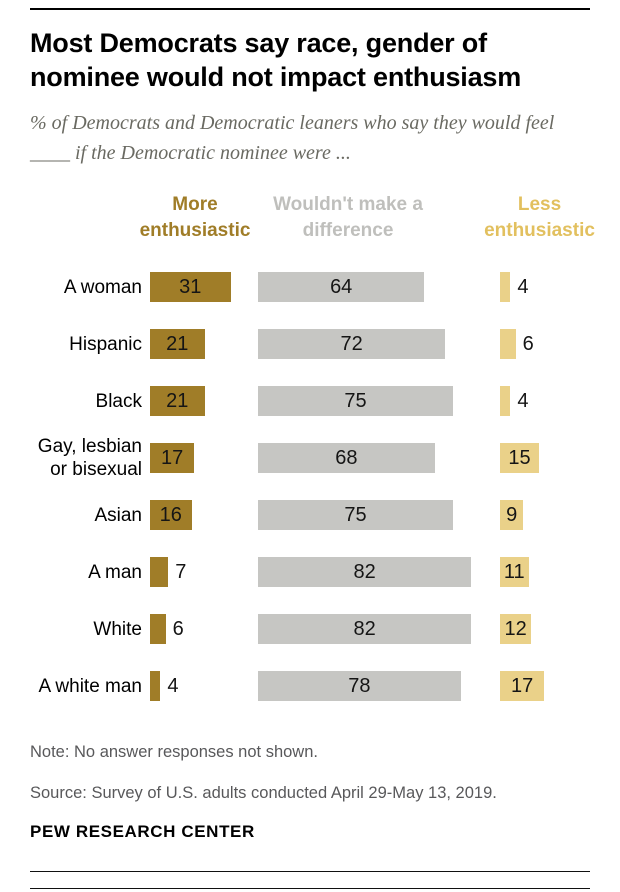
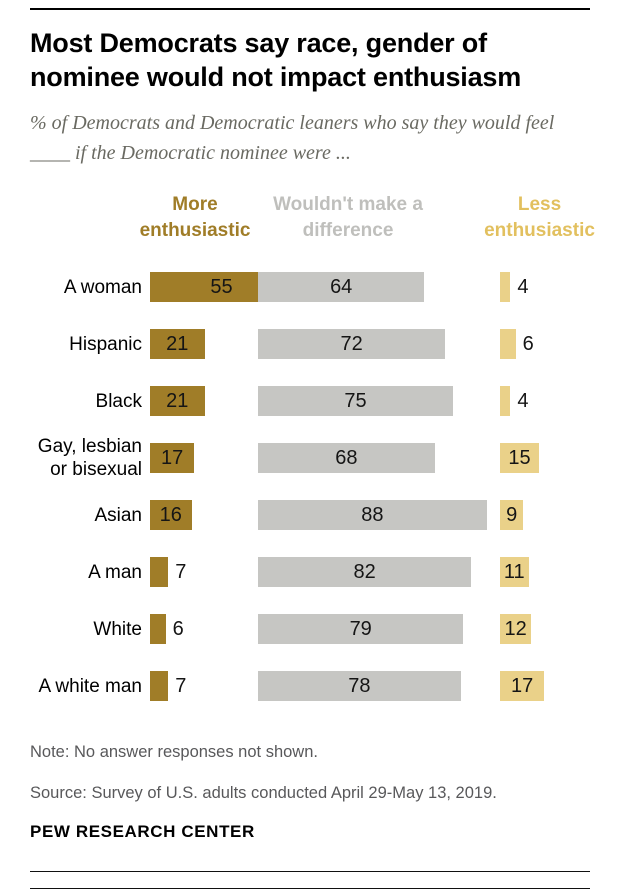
More enthusiastic/A woman: 31 -> 55
Wouldn't make a difference/Asian: 75 -> 88
Wouldn't make a difference/White: 82 -> 79
More enthusiastic/A white man: 4 -> 7
